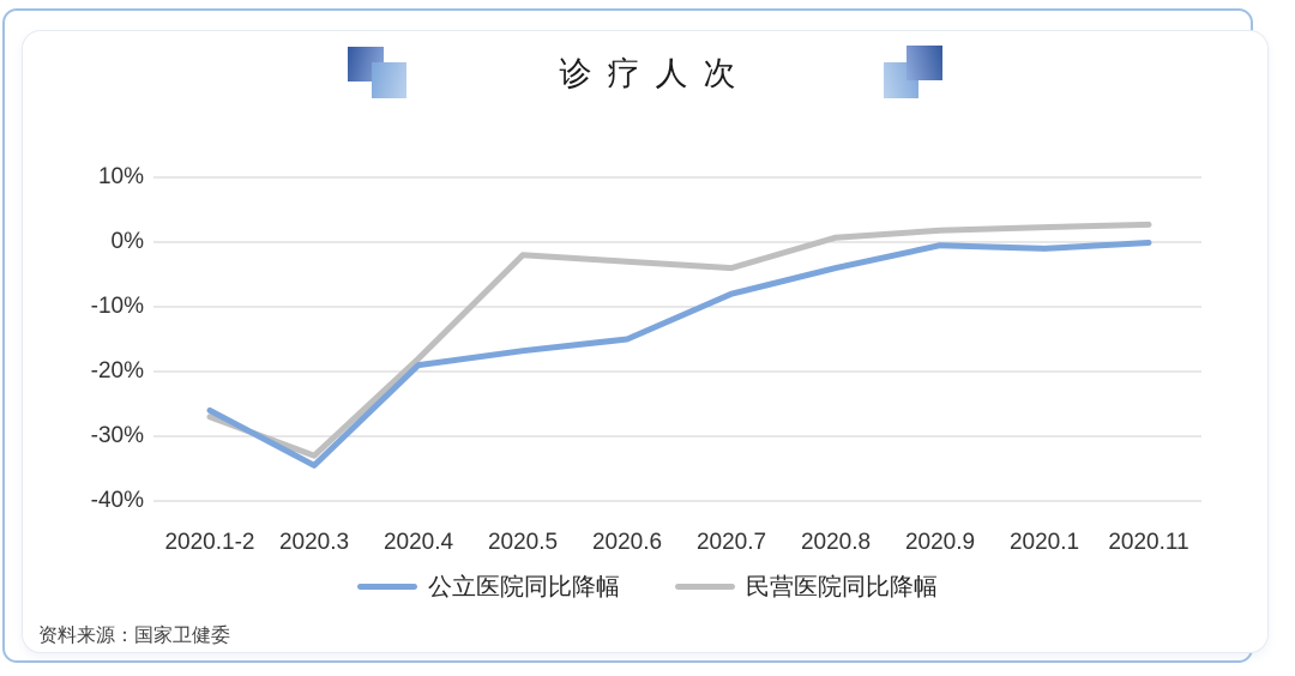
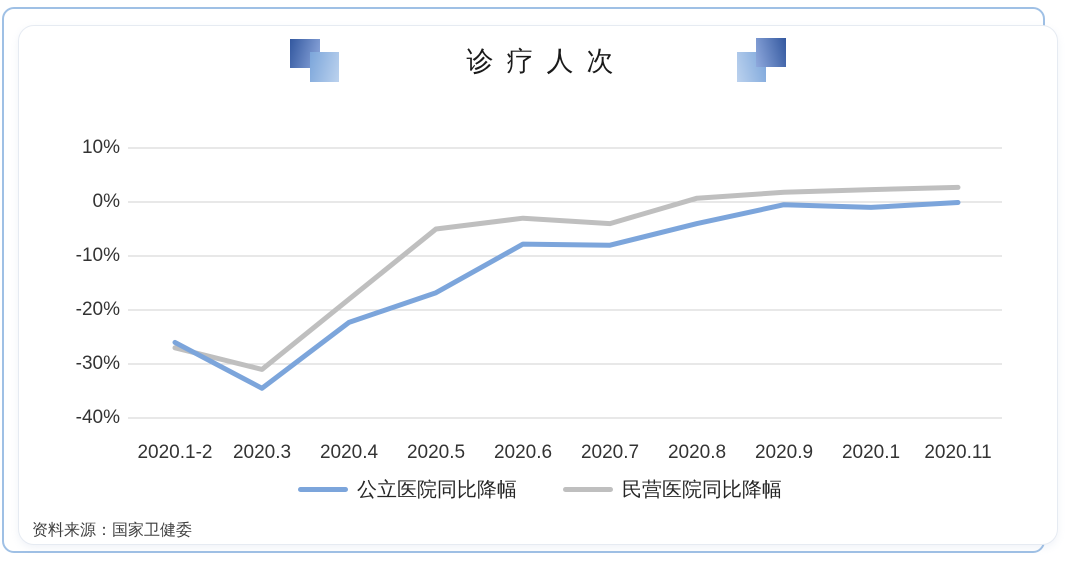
民营医院同比降幅/2020.3: -33% -> -31%
公立医院同比降幅/2020.4: -19% -> -22%
民营医院同比降幅/2020.5: -2% -> -5%
公立医院同比降幅/2020.6: -15% -> -8%
